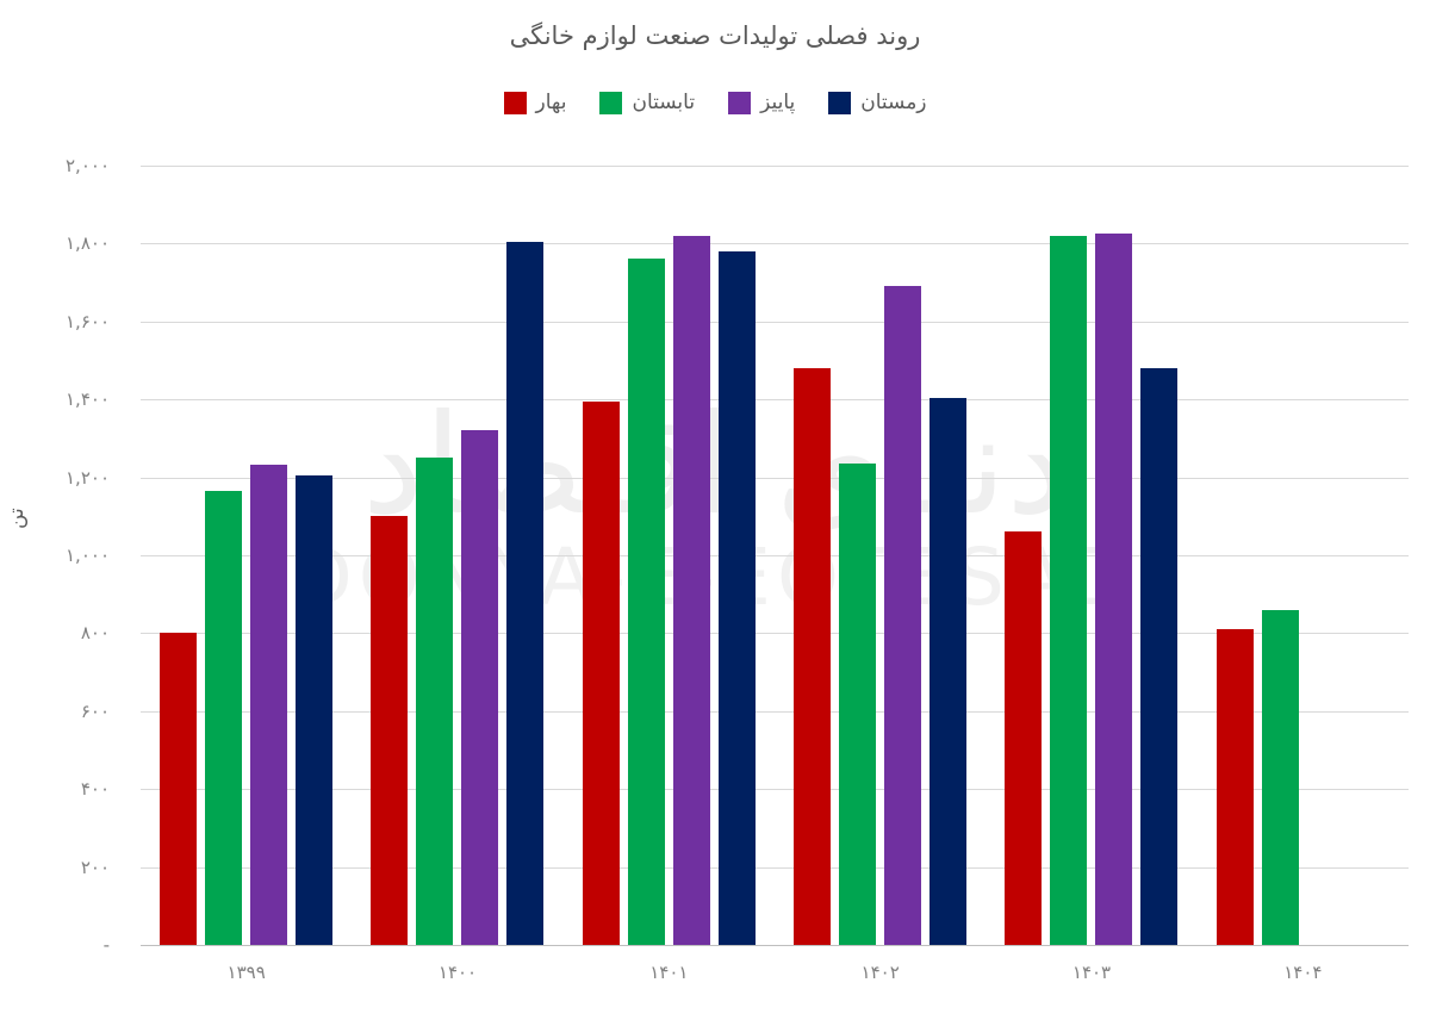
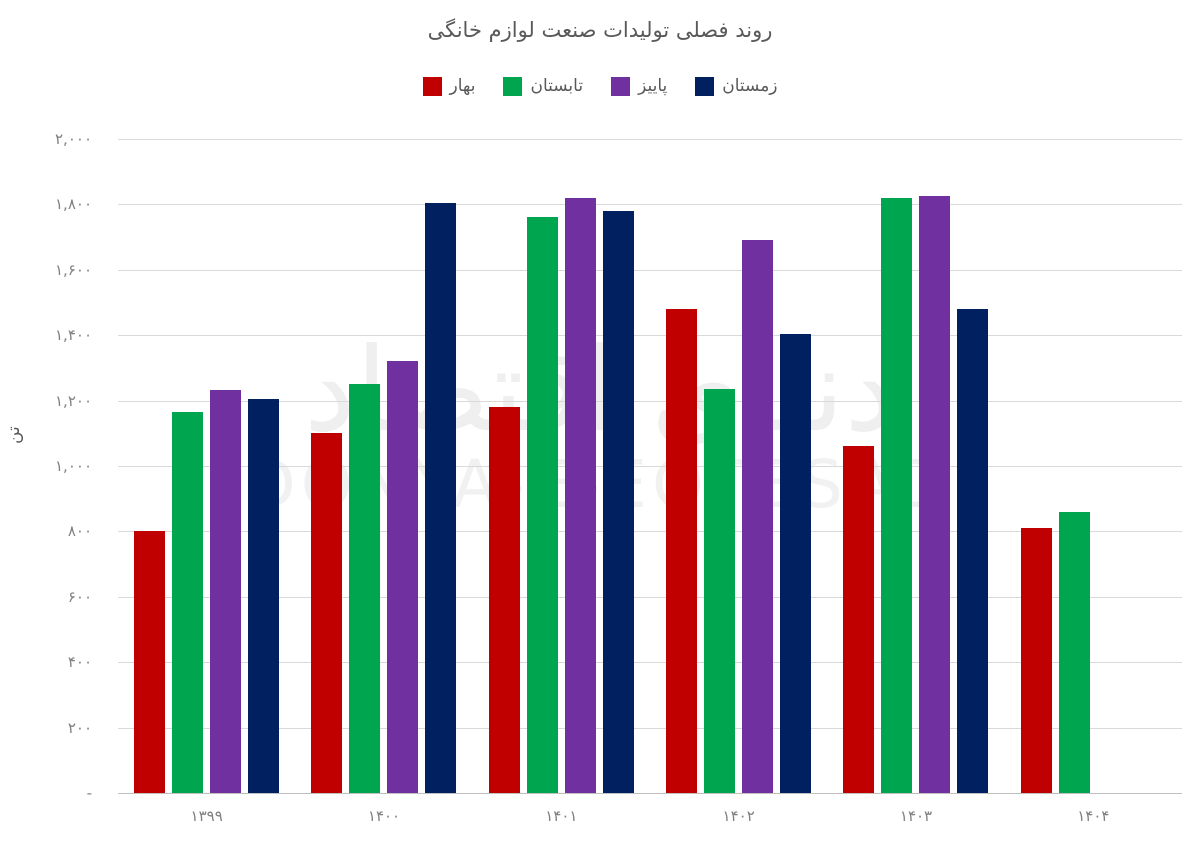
بهار/۱۴۰۱: 1400 -> 1180
